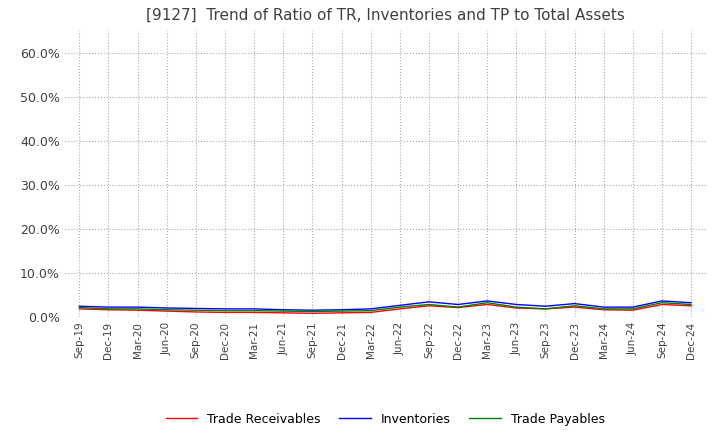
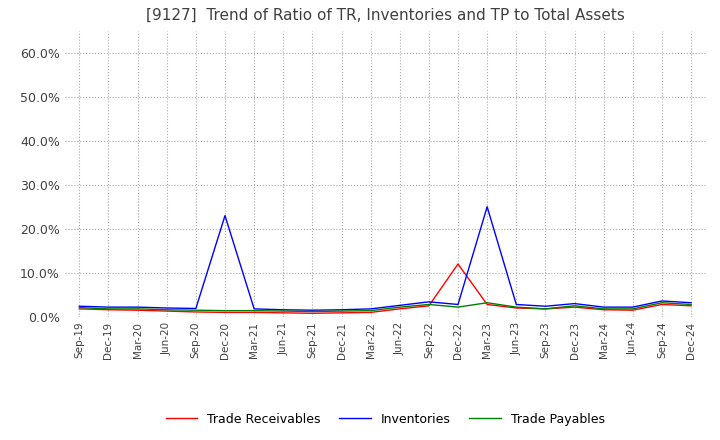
Inventories/Dec-20: 1.8% -> 23.0%
Trade Receivables/Dec-22: 2.1% -> 12.0%
Inventories/Mar-23: 3.6% -> 25.0%
